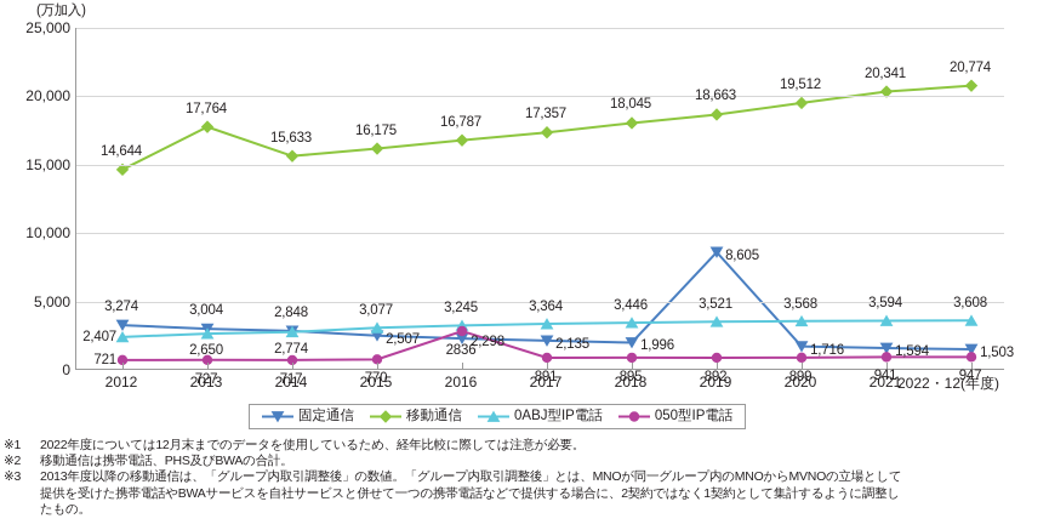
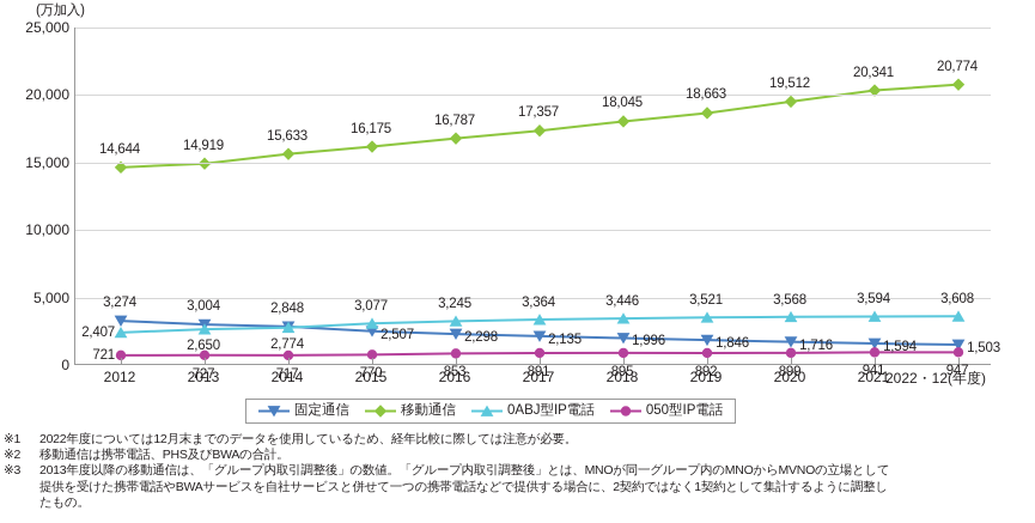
移動通信/2013: 17,764 -> 14,919
050型IP電話/2016: 2836 -> 853
固定通信/2019: 8,605 -> 1,846
